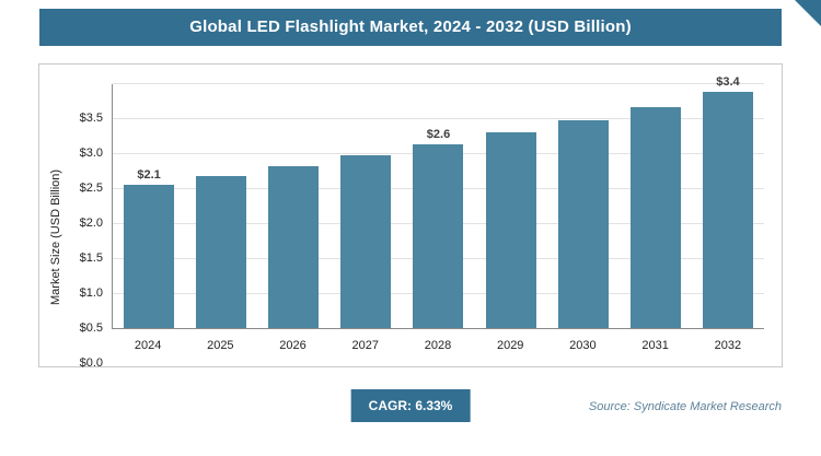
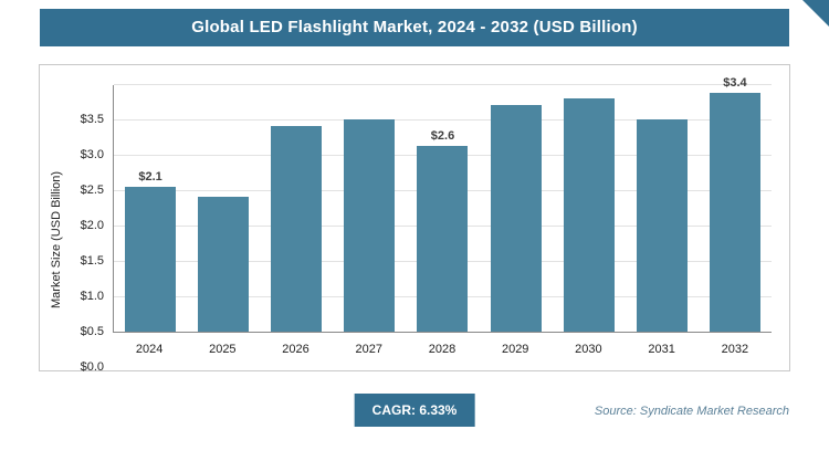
2025: $2.2 -> $1.9
2026: $2.3 -> $2.9
2027: $2.5 -> $3.0
2029: $2.8 -> $3.2
2030: $3.0 -> $3.3
2031: $3.2 -> $3.0
